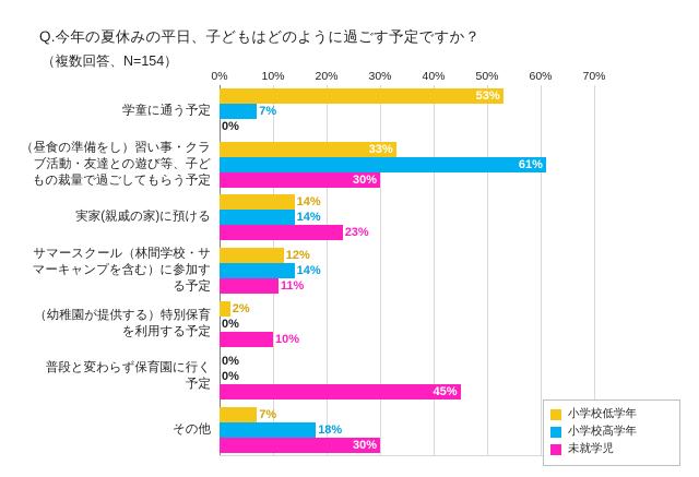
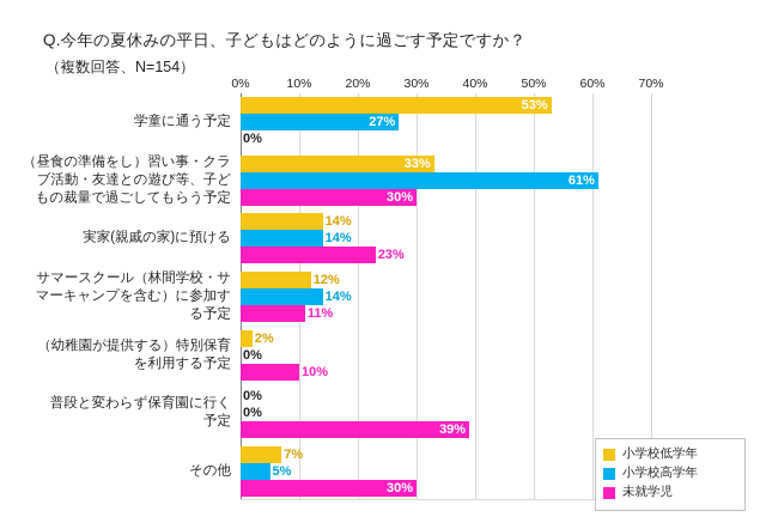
小学校高学年/学童に通う予定: 7% -> 27%
未就学児/普段と変わらず保育園に行く 予定: 45% -> 39%
小学校高学年/その他: 18% -> 5%
